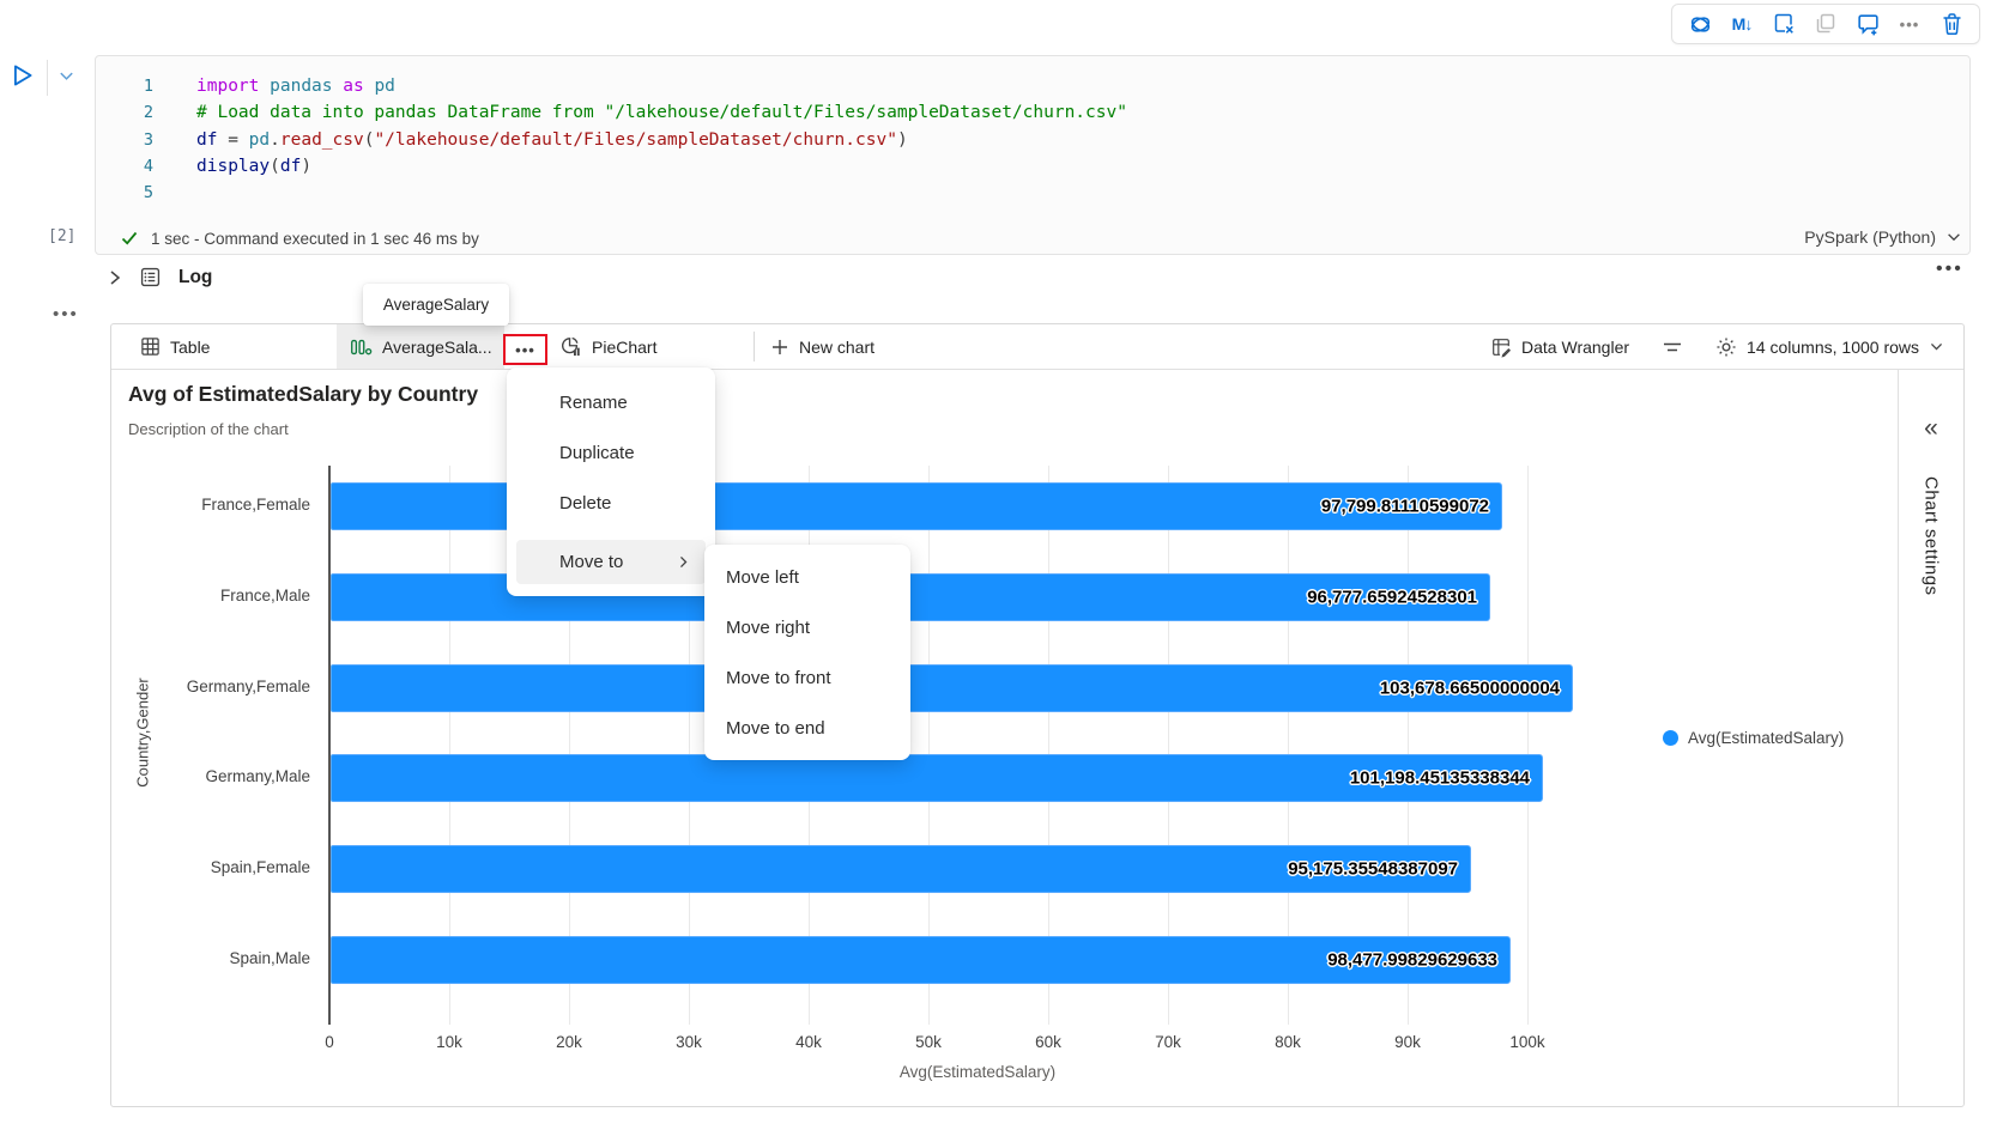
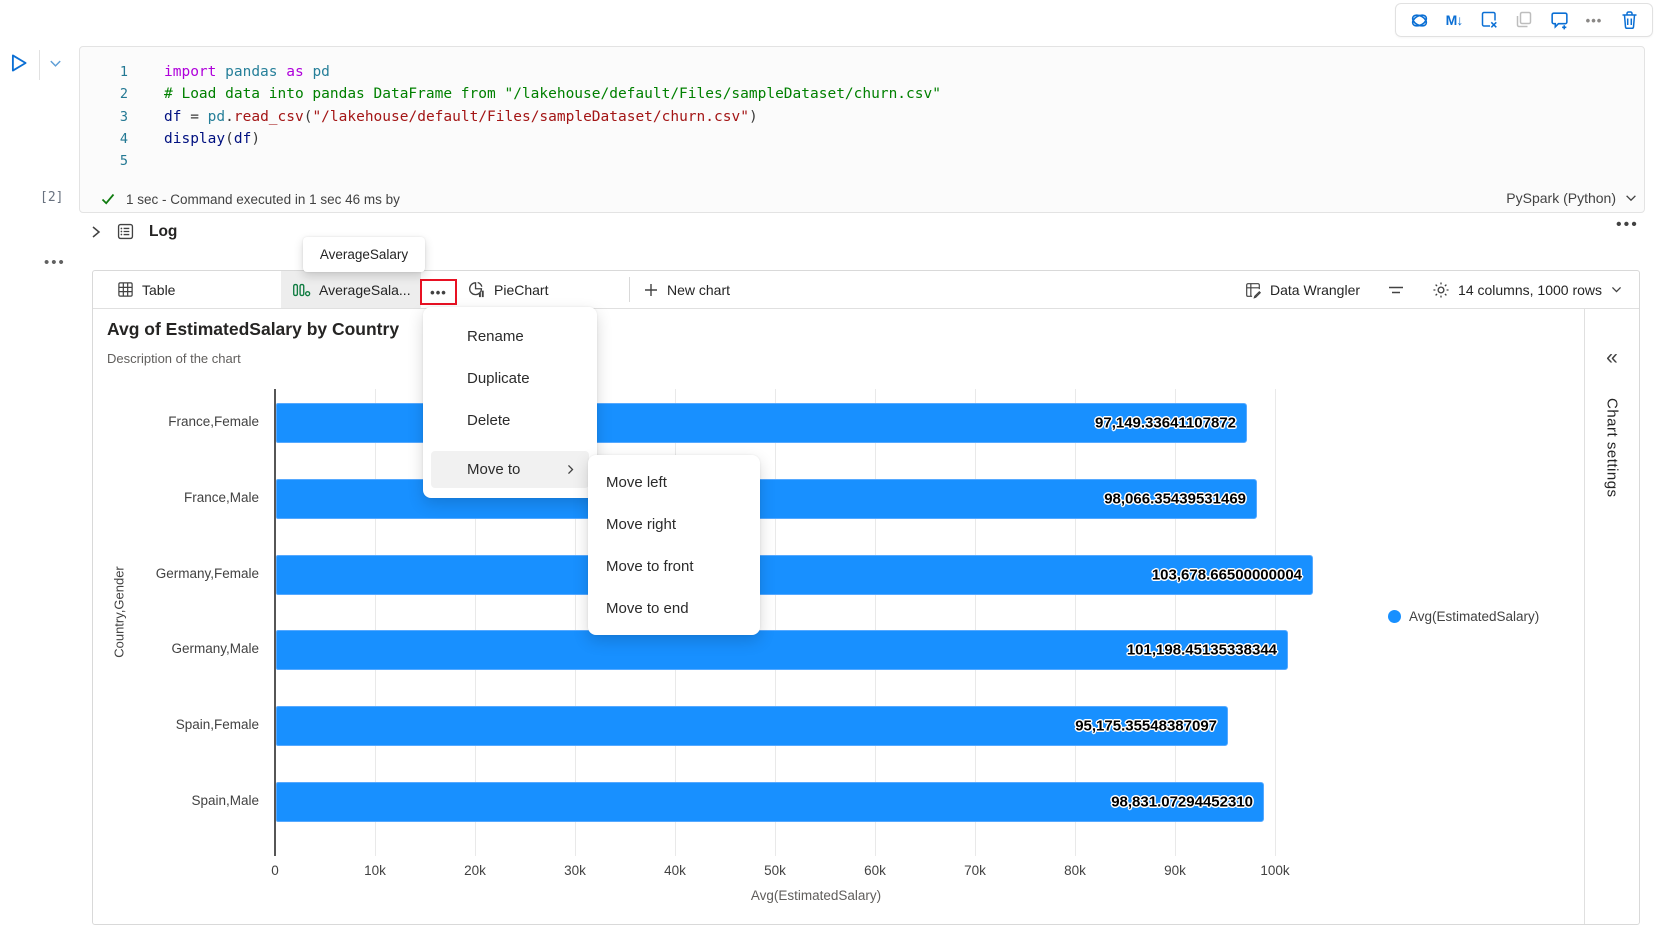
France,Female: 97,799.81110599072 -> 97,149.33641107872
France,Male: 96,777.65924528301 -> 98,066.35439531469
Spain,Male: 98,477.99829629633 -> 98,831.07294452310
